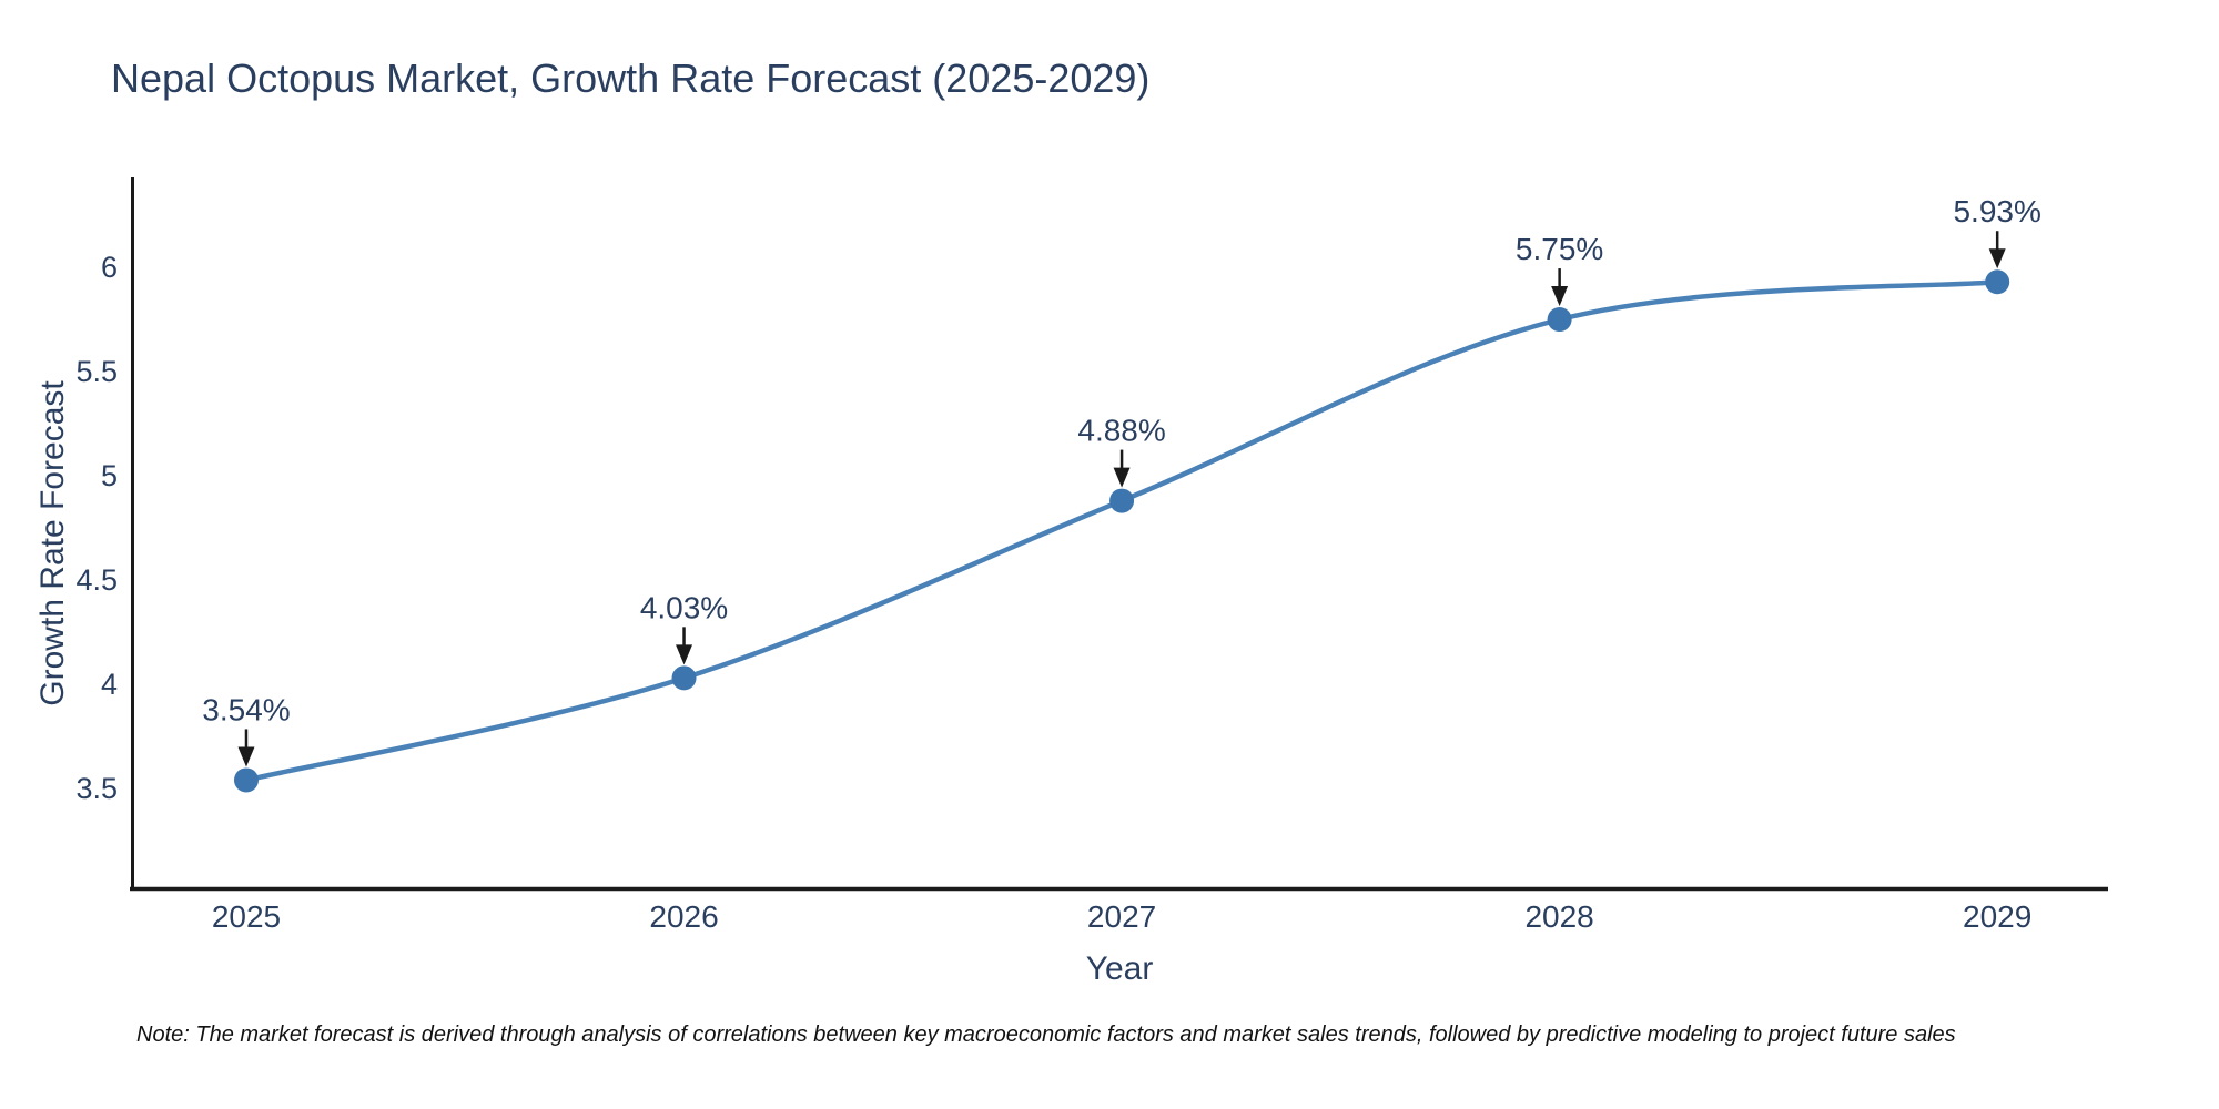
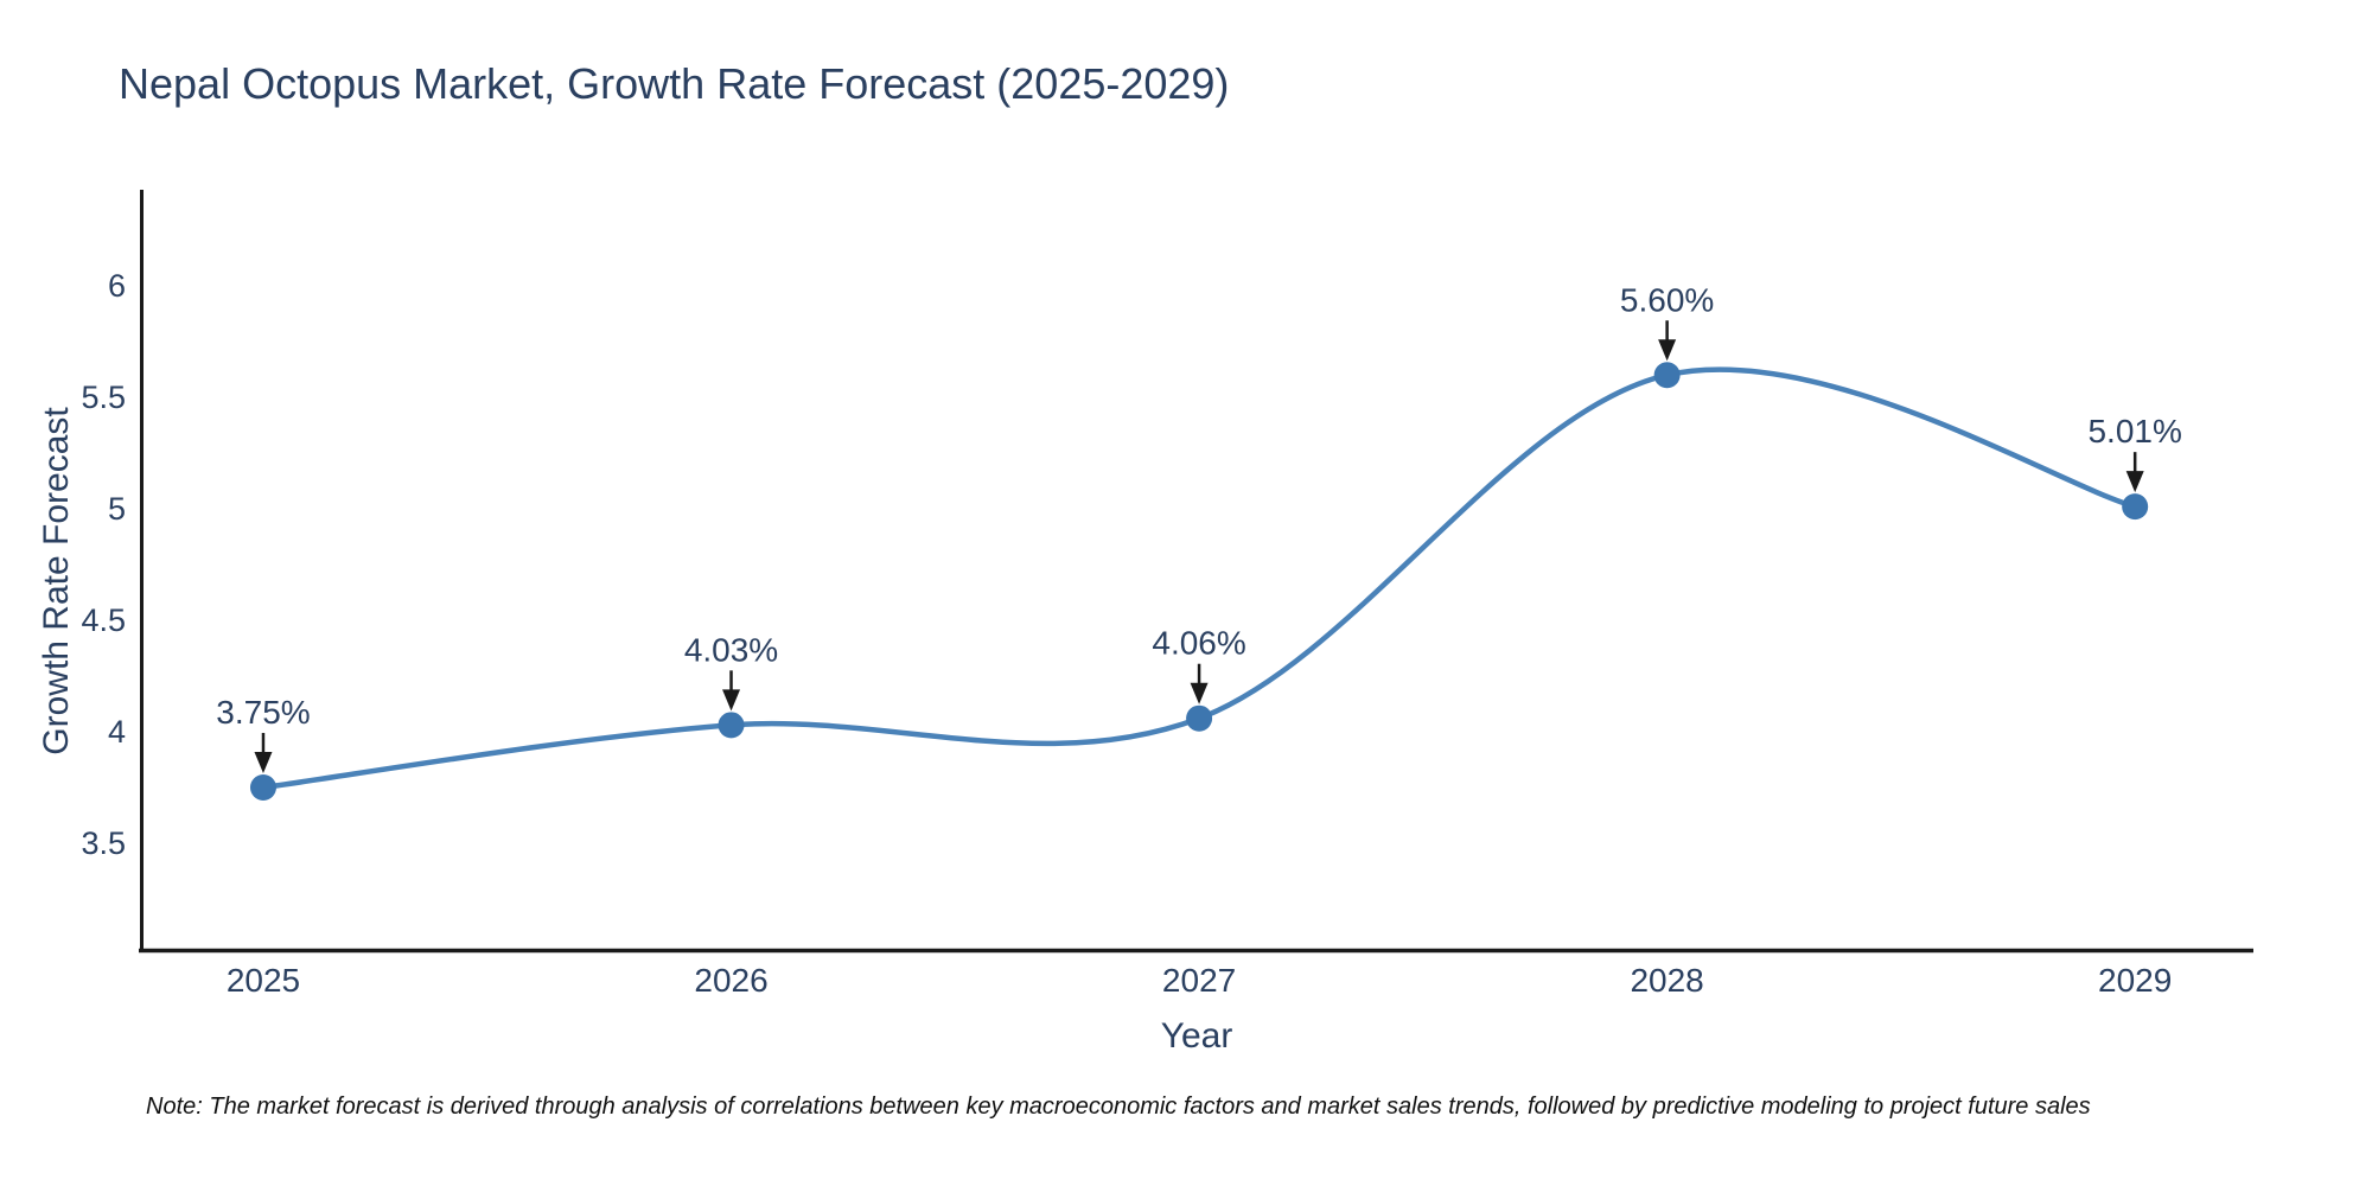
2025: 3.54% -> 3.75%
2027: 4.88% -> 4.06%
2028: 5.75% -> 5.60%
2029: 5.93% -> 5.01%
